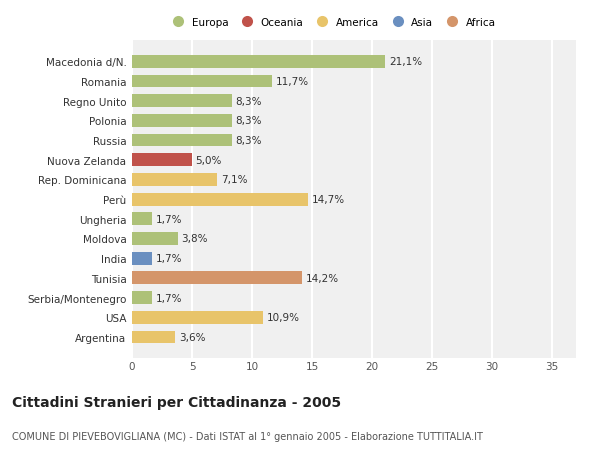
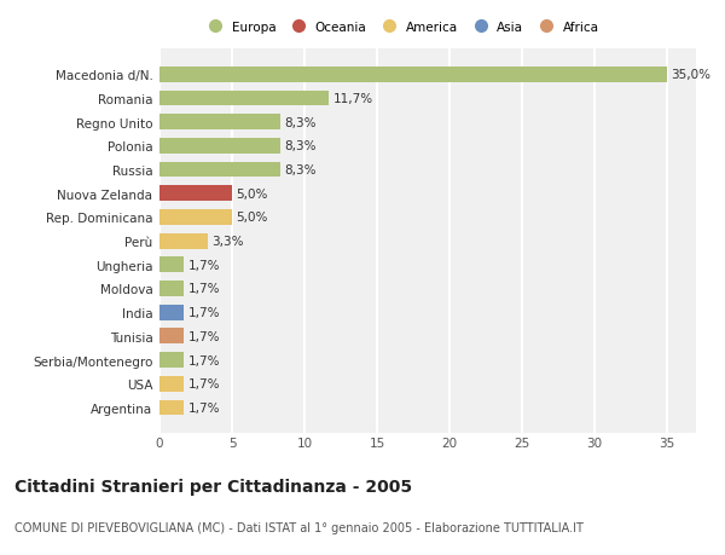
Macedonia d/N.: 21,1% -> 35,0%
Rep. Dominicana: 7,1% -> 5,0%
Perù: 14,7% -> 3,3%
Moldova: 3,8% -> 1,7%
Tunisia: 14,2% -> 1,7%
USA: 10,9% -> 1,7%
Argentina: 3,6% -> 1,7%
